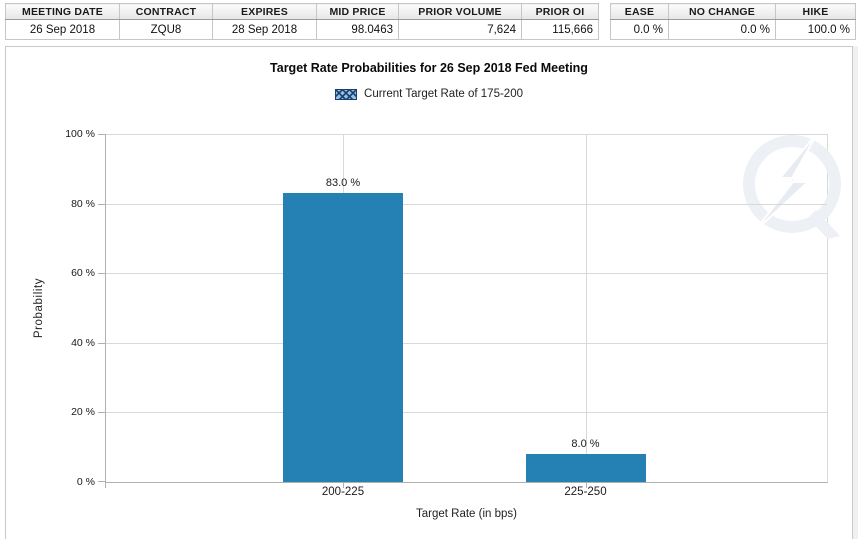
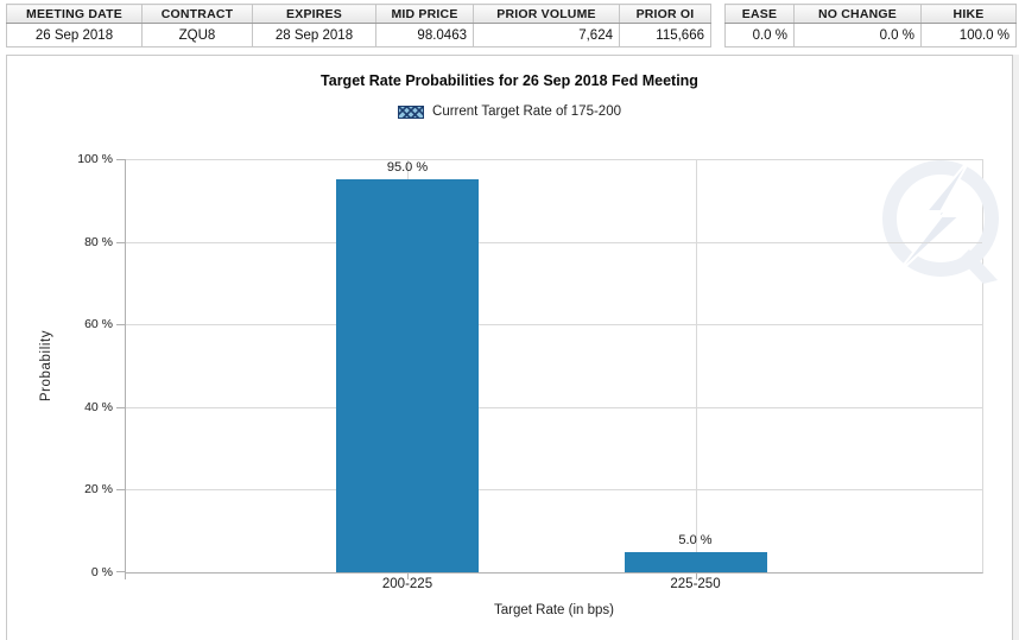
200-225: 83.0 -> 95.0
225-250: 8.0 -> 5.0
